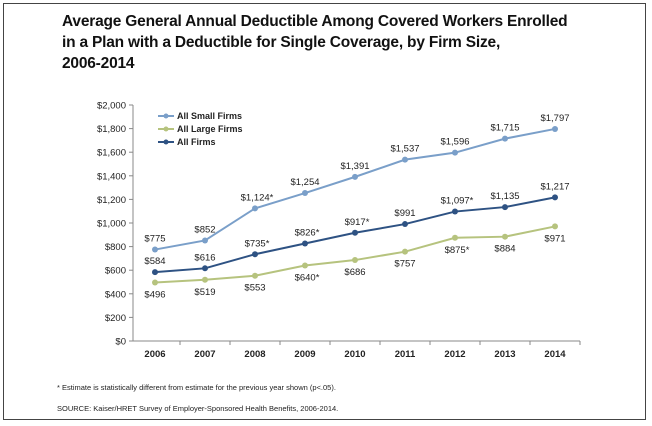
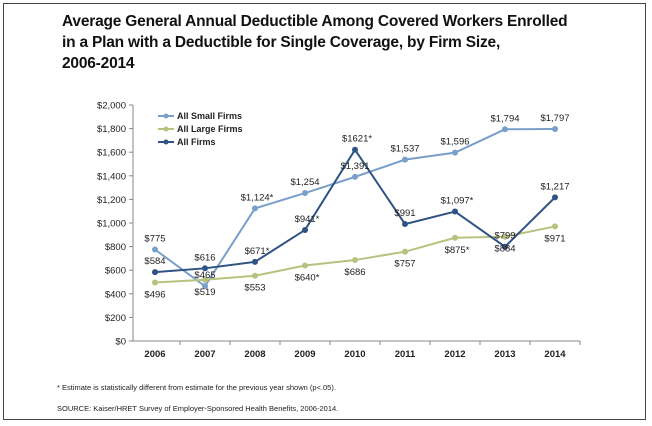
All Small Firms/2007: $852 -> $465
All Firms/2008: 735 -> 671
All Firms/2009: 826 -> 941
All Firms/2010: 917 -> 1621
All Small Firms/2013: $1,715 -> $1,794
All Firms/2013: $1,135 -> $799
